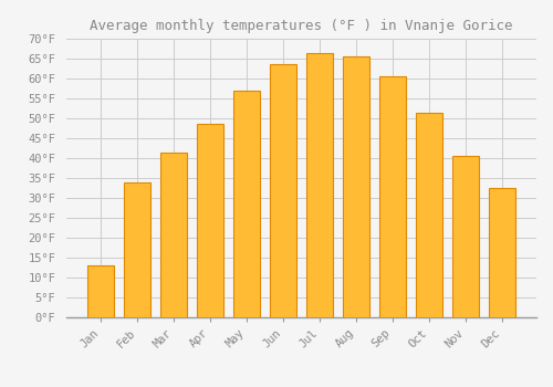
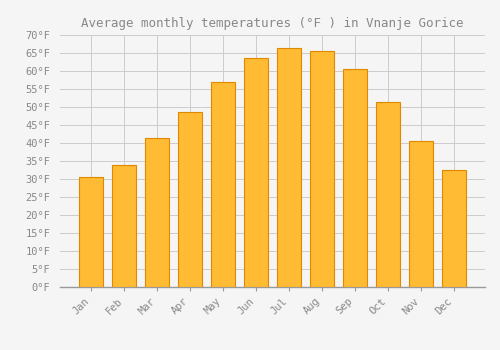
Jan: 13.0°F -> 30.5°F
